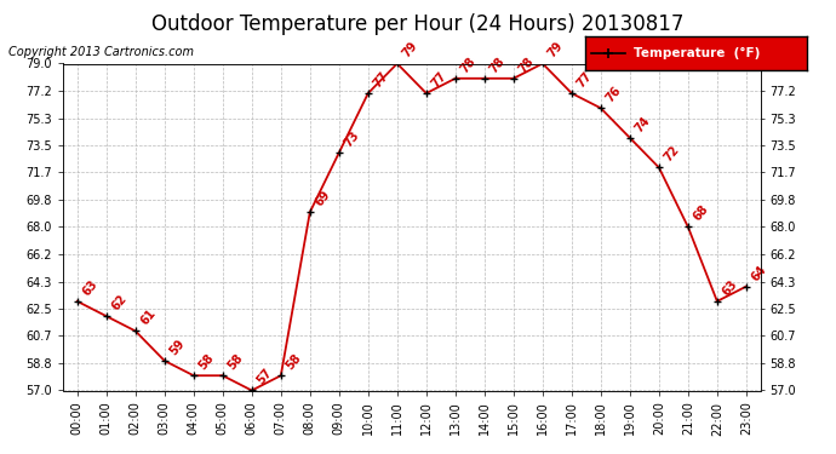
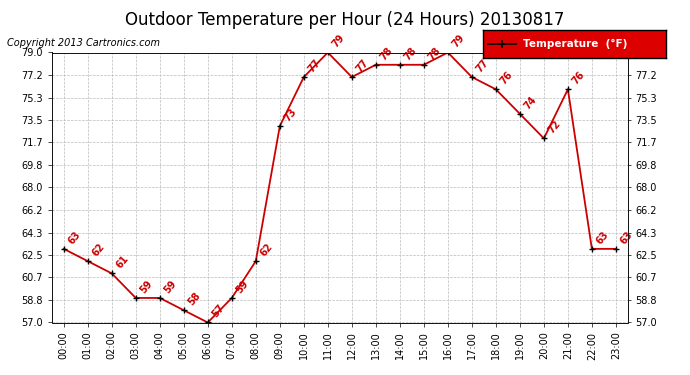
04:00: 58 -> 59
07:00: 58 -> 59
08:00: 69 -> 62
21:00: 68 -> 76
23:00: 64 -> 63
